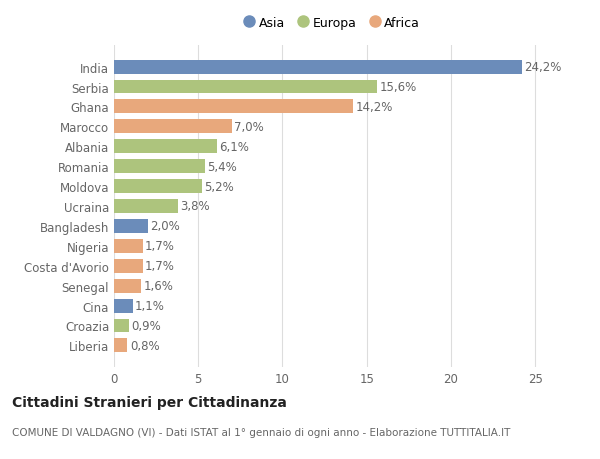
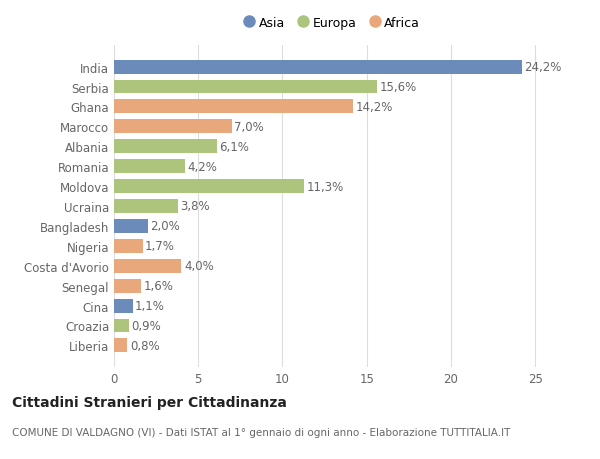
Romania: 5,4% -> 4,2%
Moldova: 5,2% -> 11,3%
Costa d'Avorio: 1,7% -> 4,0%
